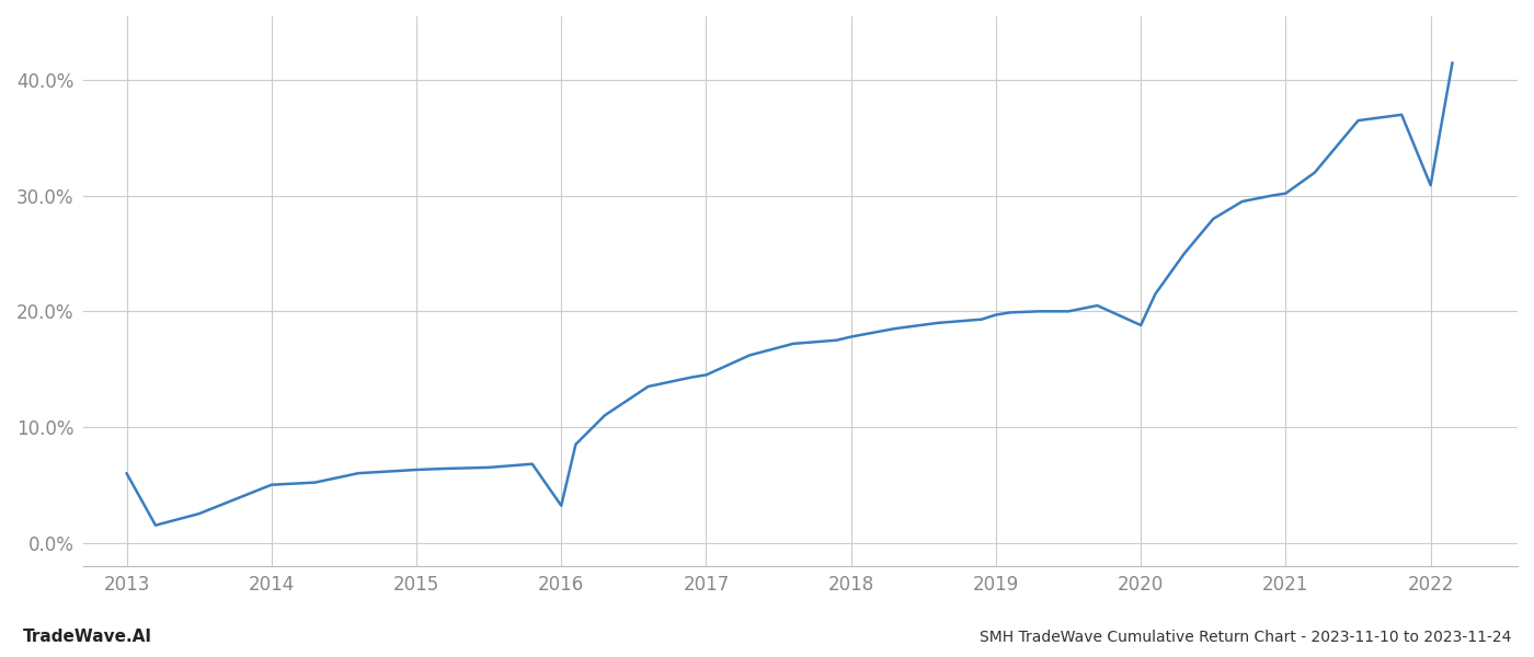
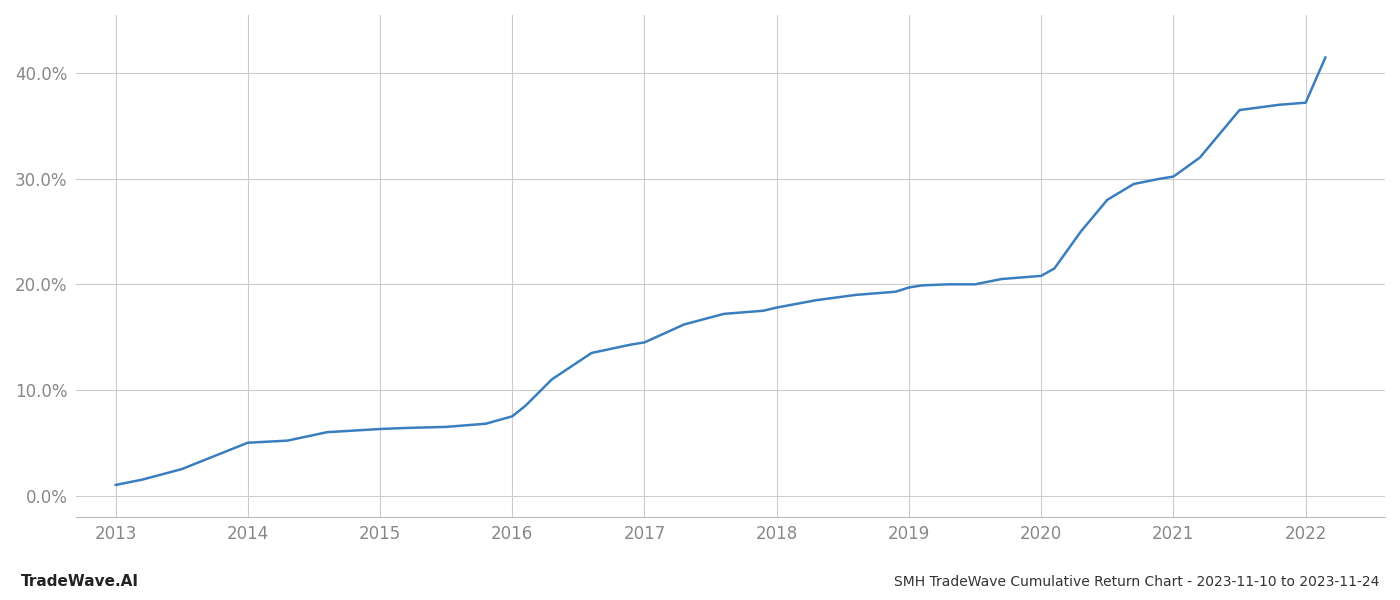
2013: 6.0% -> 1.0%
2016: 3.2% -> 7.5%
2020: 18.8% -> 20.8%
2022: 30.9% -> 37.2%
